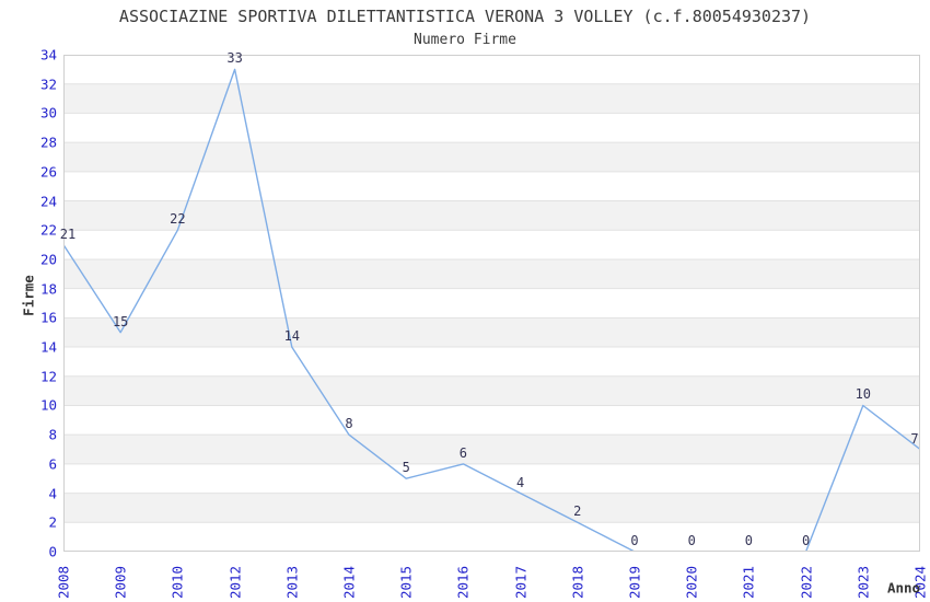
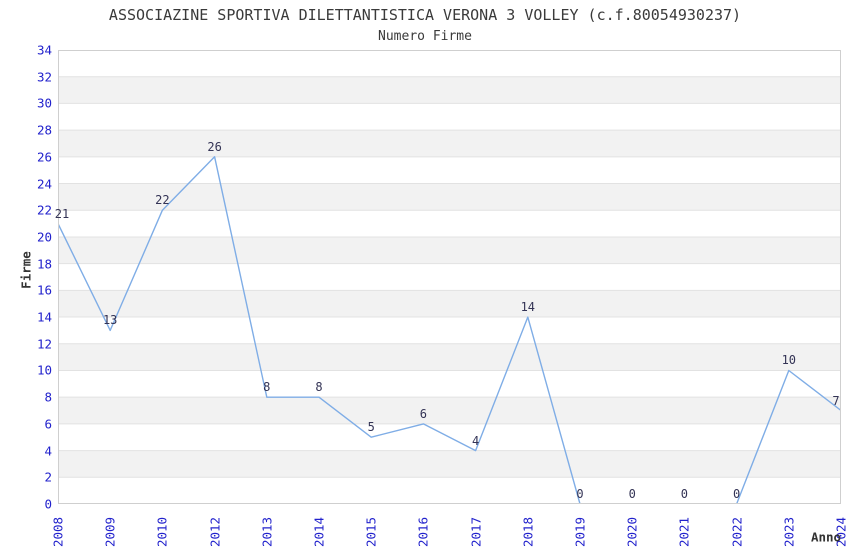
2009: 15 -> 13
2012: 33 -> 26
2013: 14 -> 8
2018: 2 -> 14
